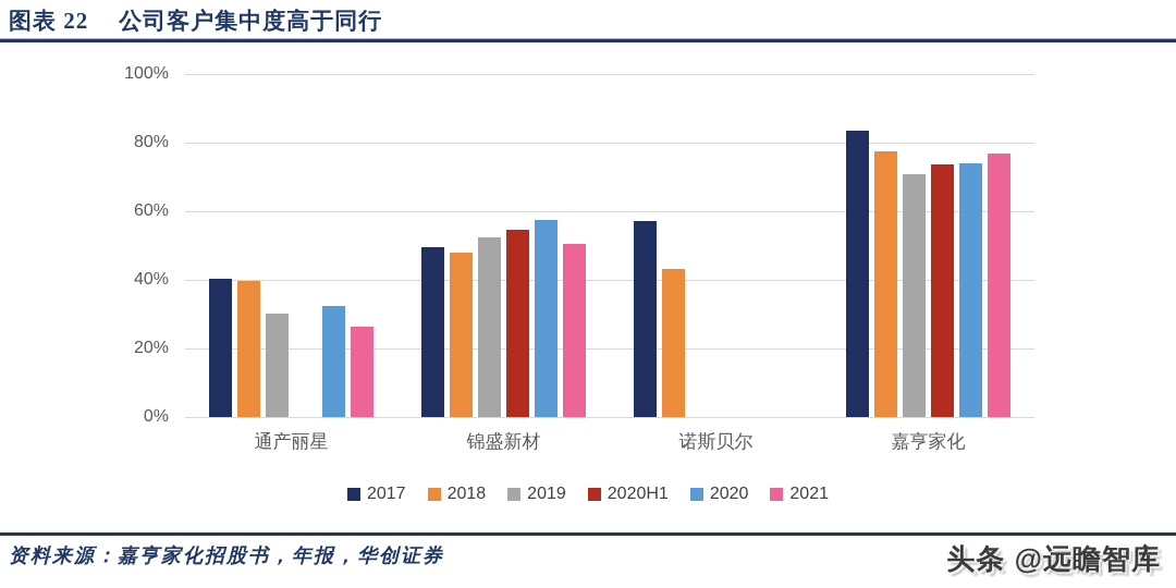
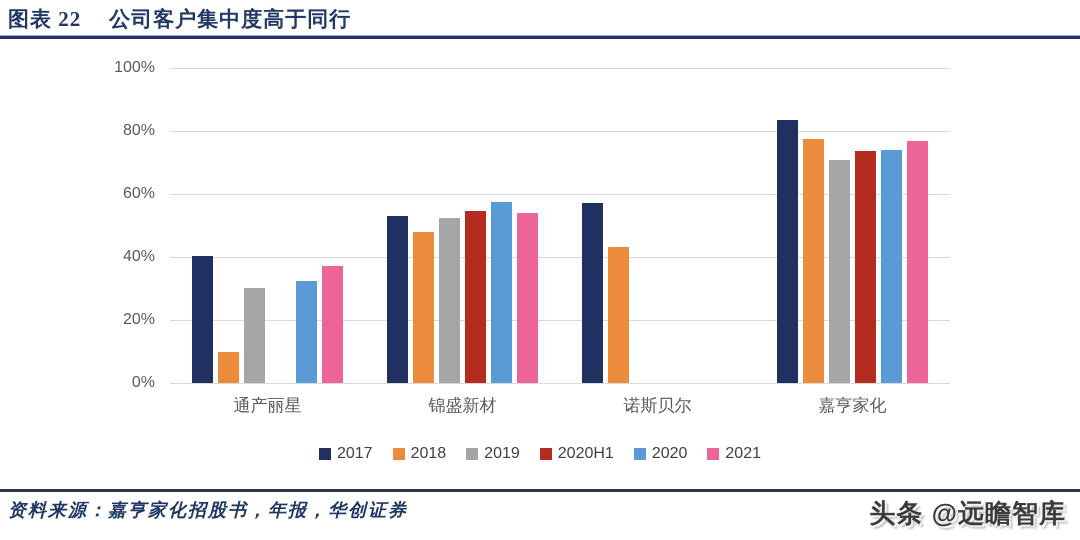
2018/通产丽星: 40% -> 10%
2021/通产丽星: 26% -> 37%
2017/锦盛新材: 50% -> 53%
2021/锦盛新材: 51% -> 54%
